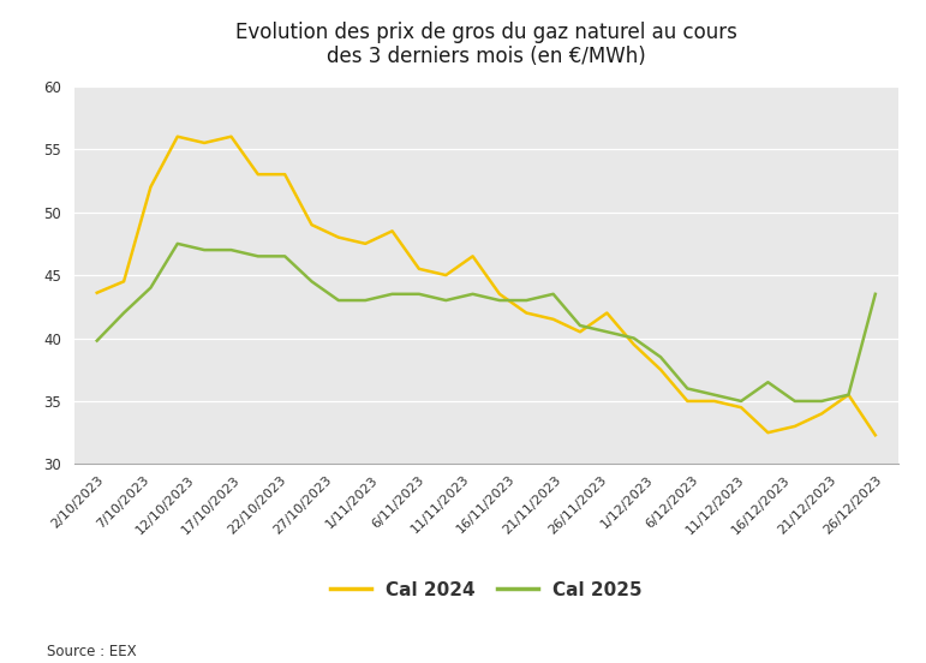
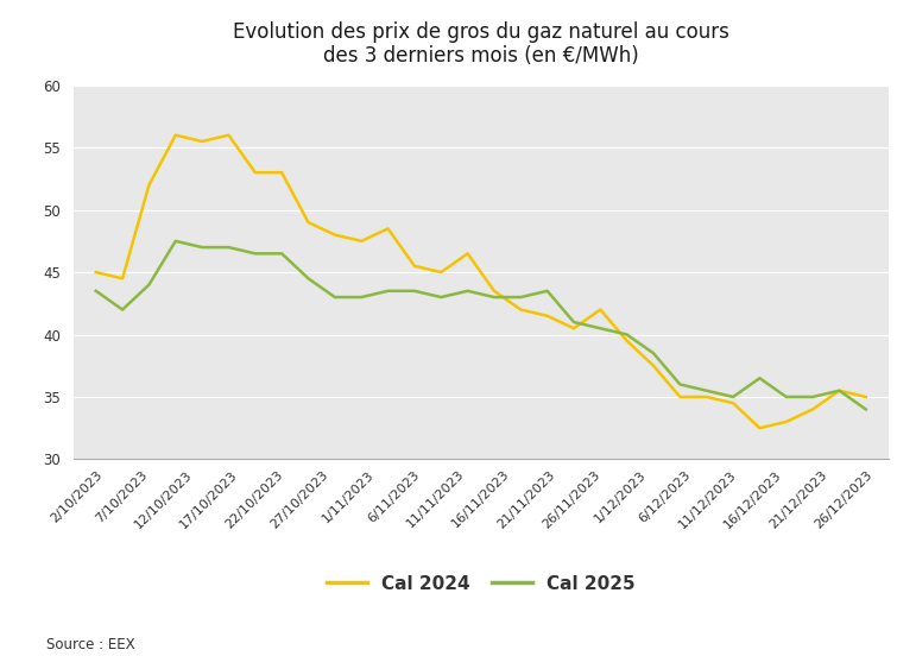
Cal 2024/2/10/2023: 43.6 -> 45.0
Cal 2025/2/10/2023: 39.8 -> 43.5
Cal 2024/26/12/2023: 32.3 -> 35.0
Cal 2025/26/12/2023: 43.5 -> 34.0
